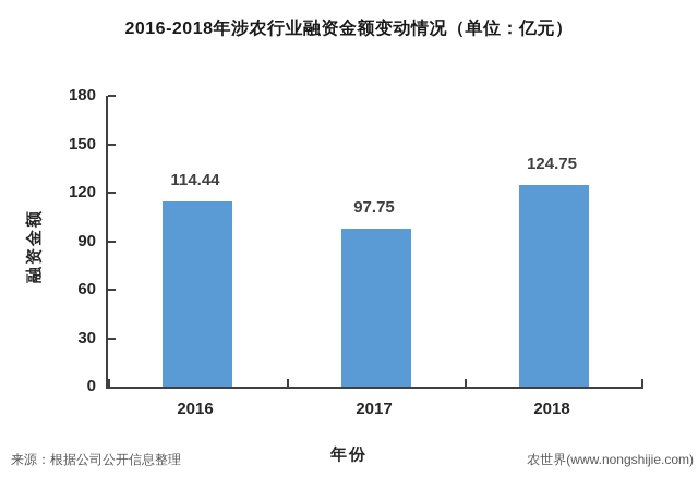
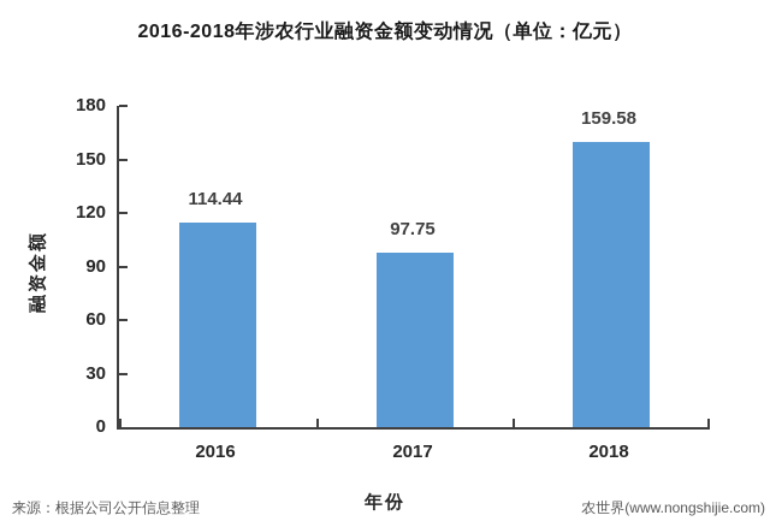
2018: 124.75 -> 159.58
